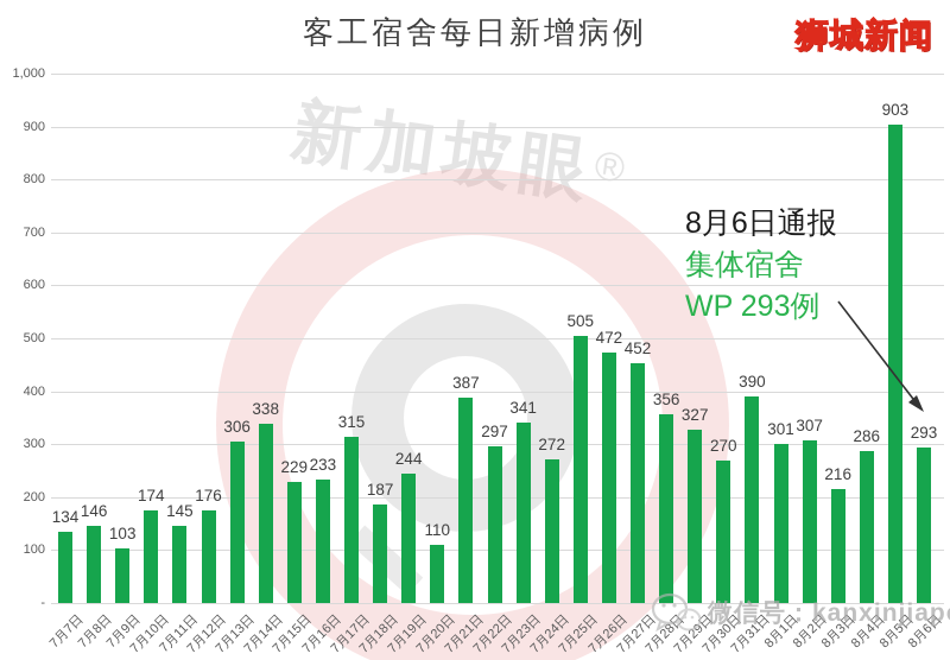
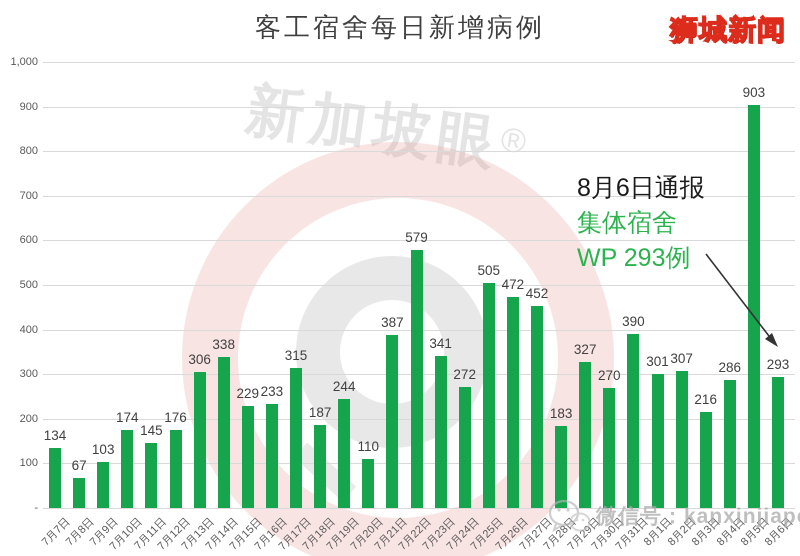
7月8日: 146 -> 67
7月22日: 297 -> 579
7月28日: 356 -> 183
